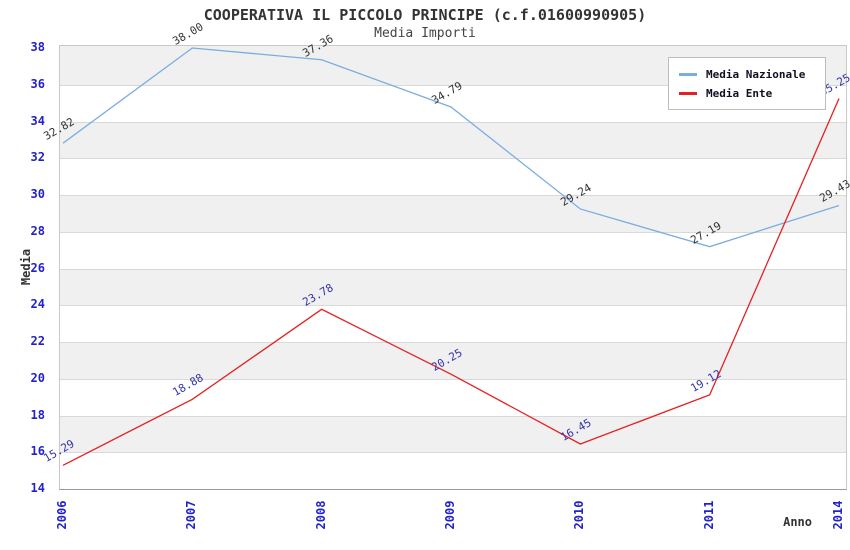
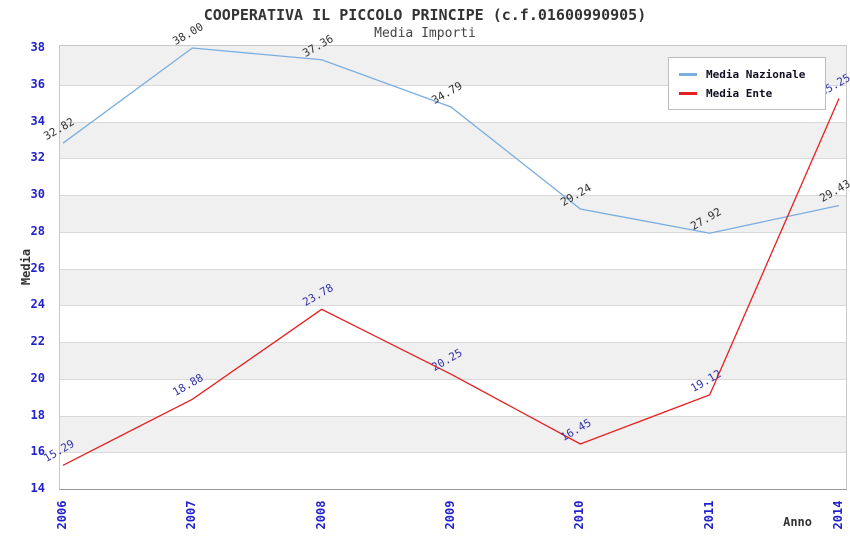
Media Nazionale/2011: 27.19 -> 27.92
